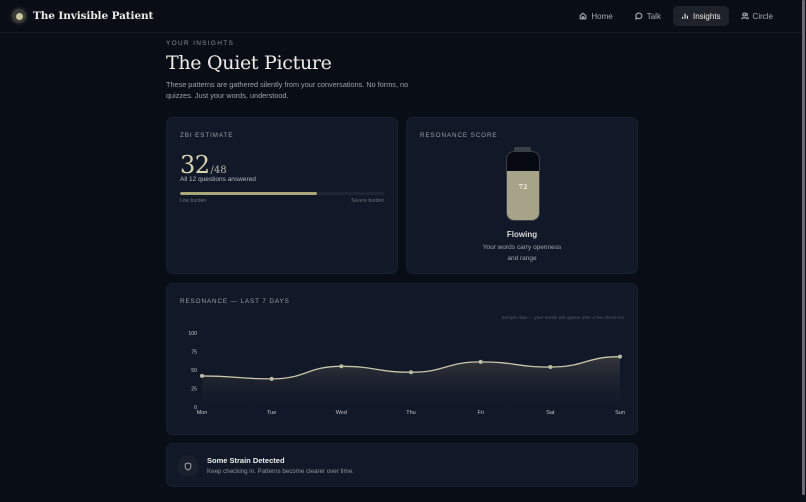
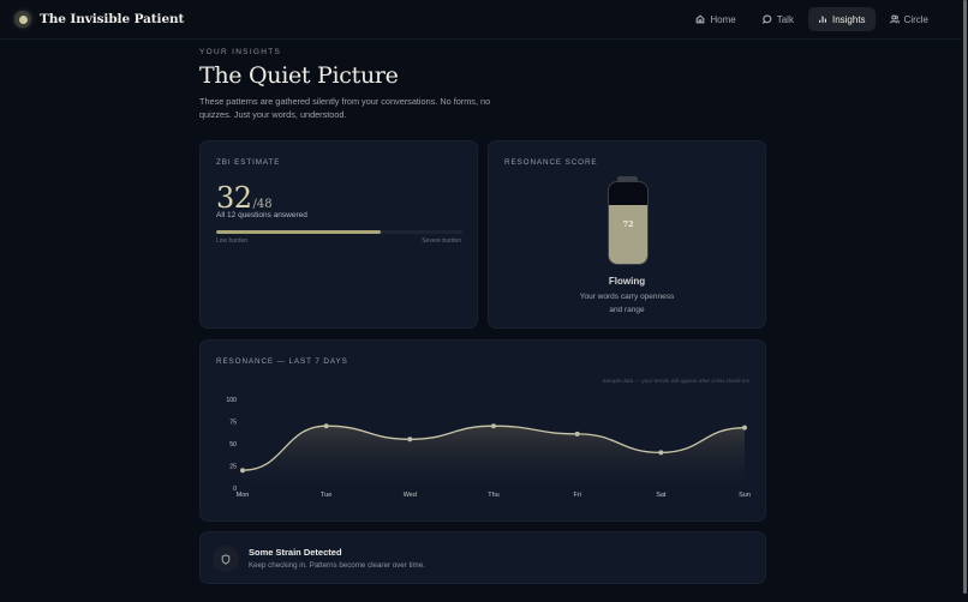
Mon: 40 -> 20
Tue: 40 -> 70
Thu: 50 -> 70
Sat: 50 -> 40
